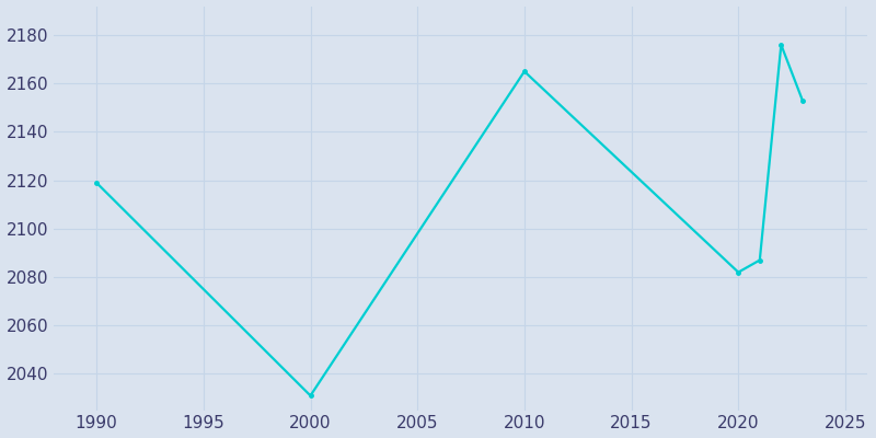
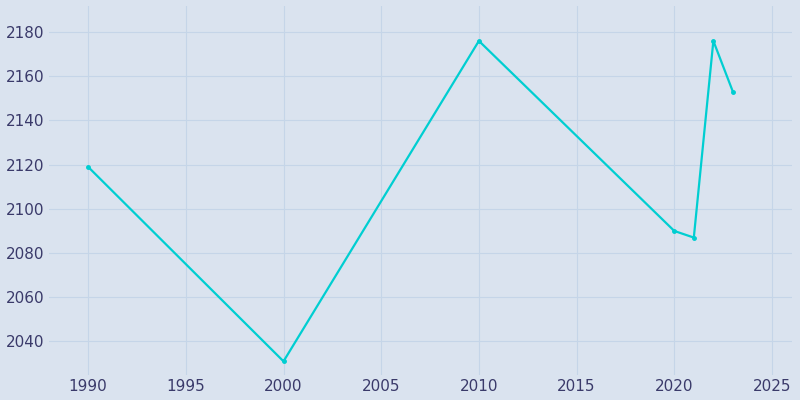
2010: 2165 -> 2176
2020: 2082 -> 2090
